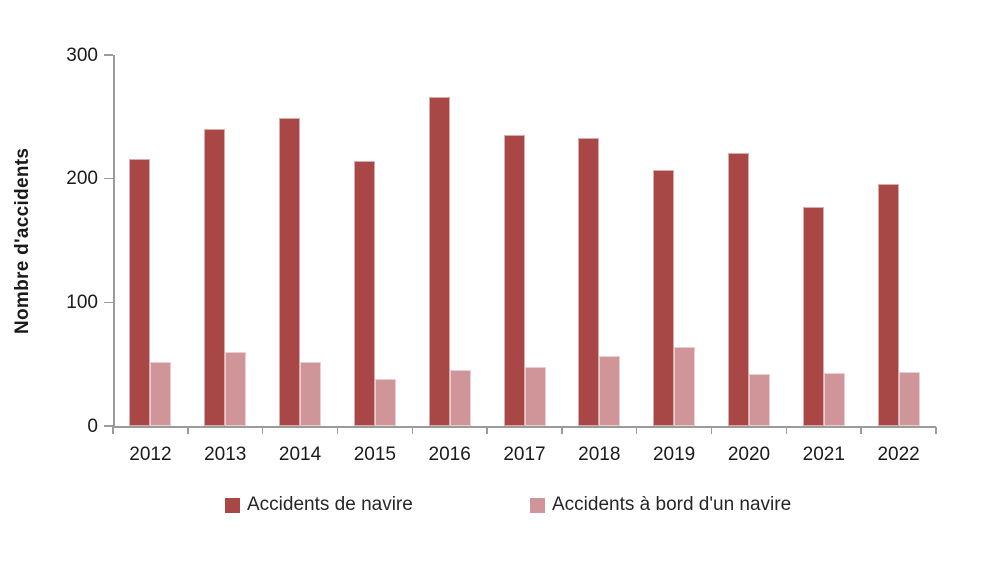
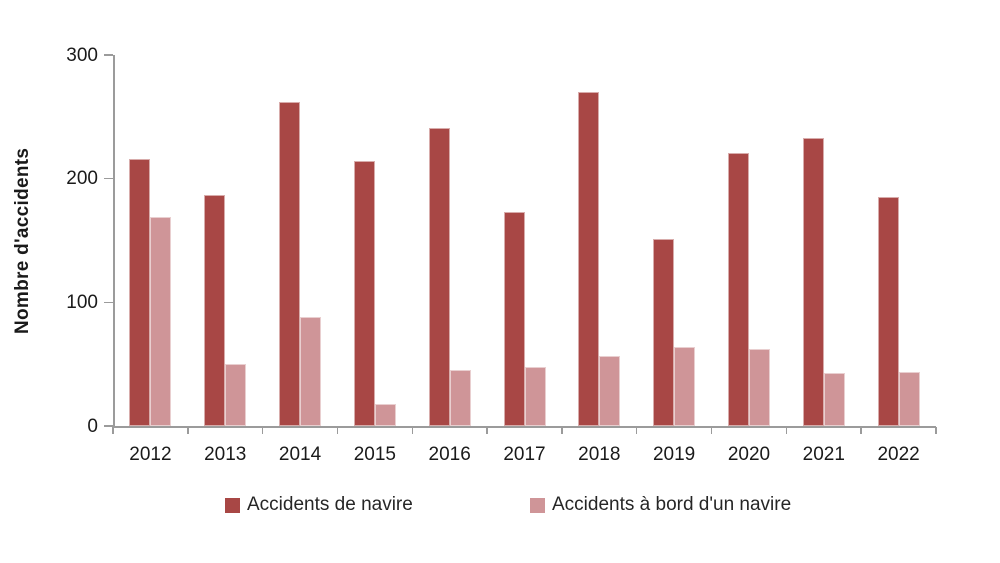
Accidents à bord d'un navire/2012: 52 -> 169
Accidents de navire/2013: 240 -> 187
Accidents à bord d'un navire/2013: 60 -> 50
Accidents de navire/2014: 249 -> 262
Accidents à bord d'un navire/2014: 52 -> 88
Accidents à bord d'un navire/2015: 38 -> 18
Accidents de navire/2016: 266 -> 241
Accidents de navire/2017: 235 -> 173
Accidents de navire/2018: 233 -> 270
Accidents de navire/2019: 207 -> 151
Accidents à bord d'un navire/2020: 42 -> 62
Accidents de navire/2021: 177 -> 233
Accidents de navire/2022: 196 -> 185
